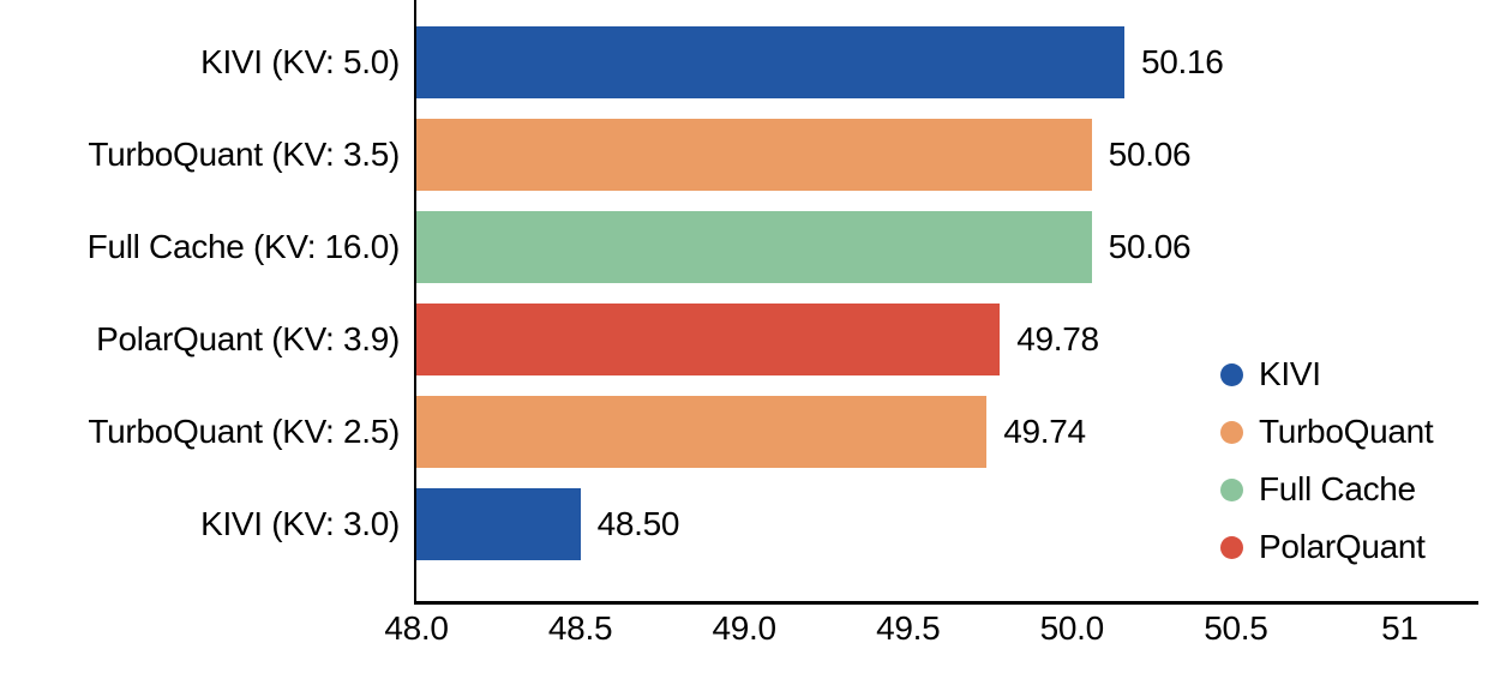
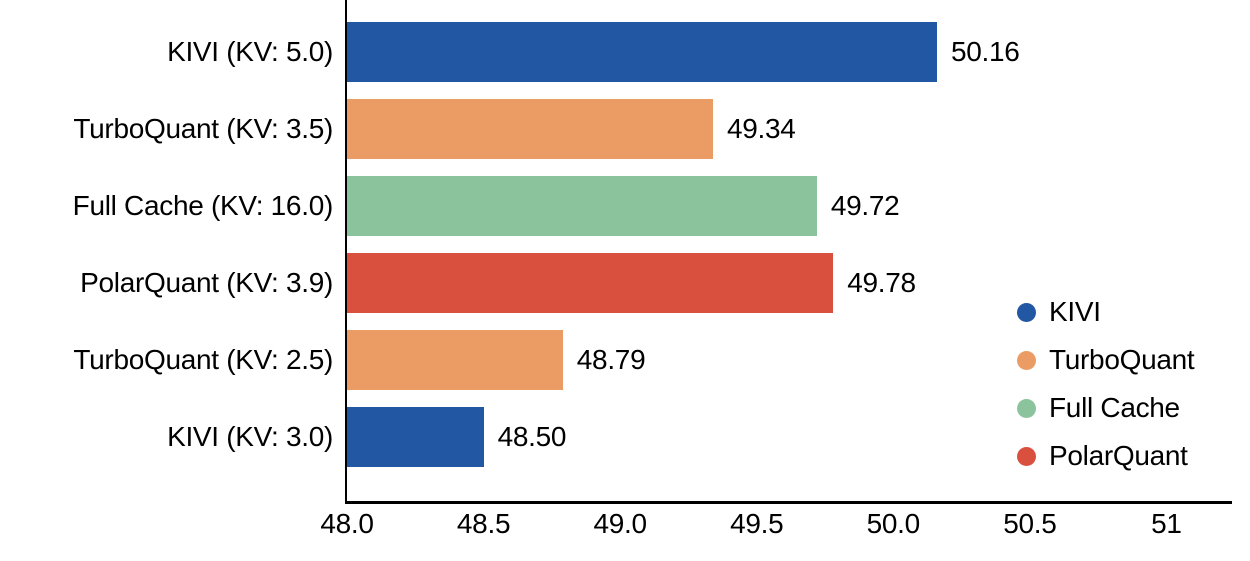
TurboQuant (KV: 3.5): 50.06 -> 49.34
Full Cache (KV: 16.0): 50.06 -> 49.72
TurboQuant (KV: 2.5): 49.74 -> 48.79
